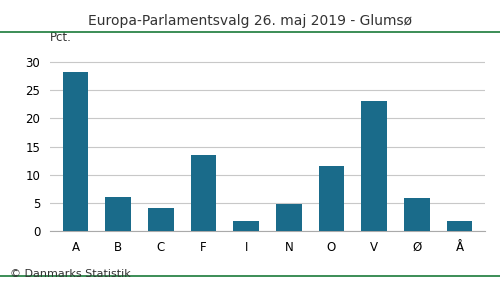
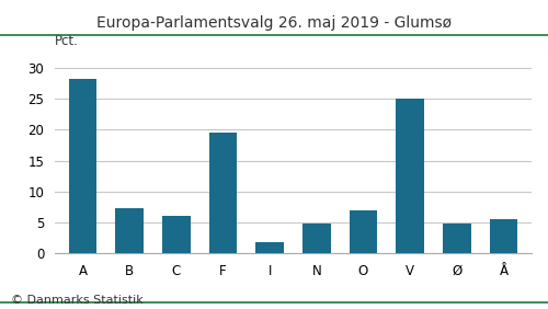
B: 6.1 -> 7.4
C: 4.1 -> 6.0
F: 13.5 -> 19.6
O: 11.6 -> 7.0
V: 23.1 -> 25.0
Ø: 5.9 -> 4.8
Å: 1.8 -> 5.6
